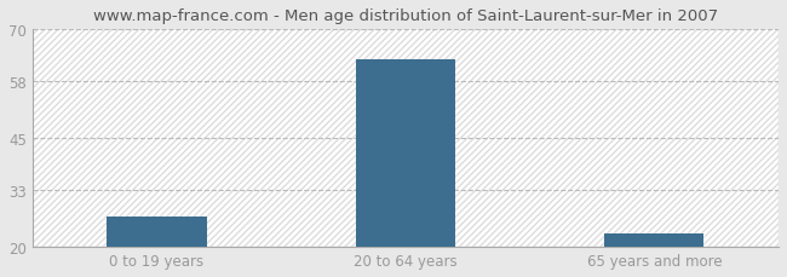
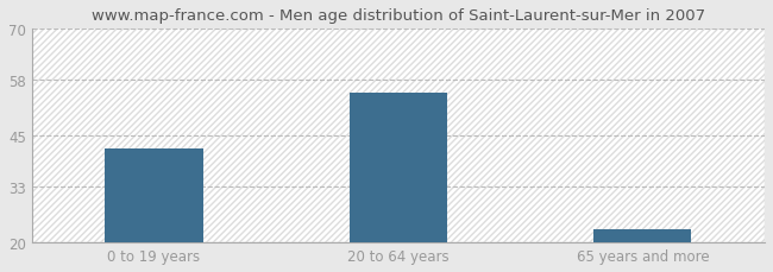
0 to 19 years: 27 -> 42
20 to 64 years: 63 -> 55
